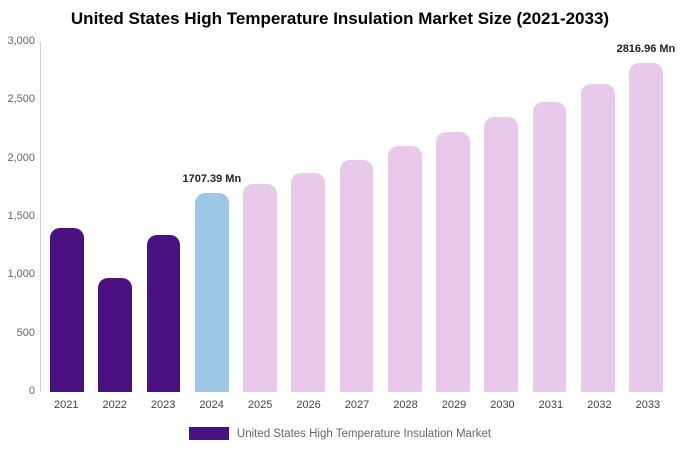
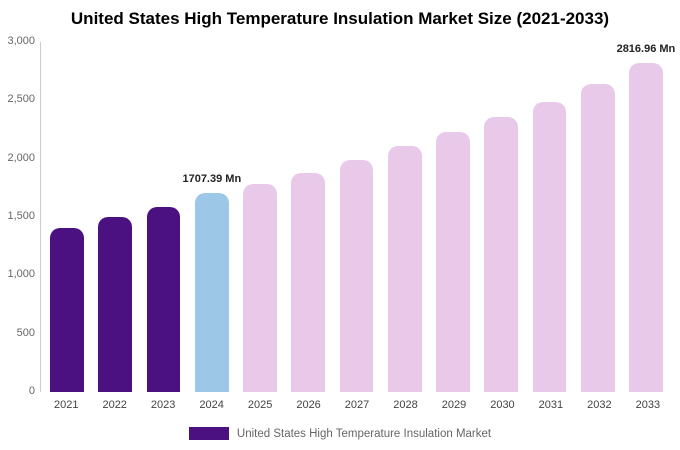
2022: 980 -> 1500
2023: 1350 -> 1590
